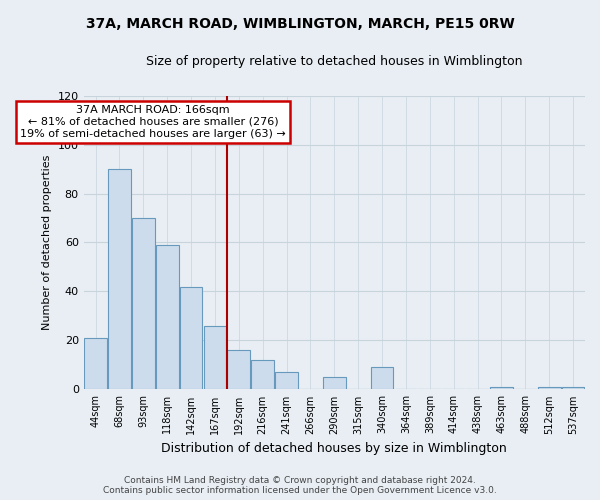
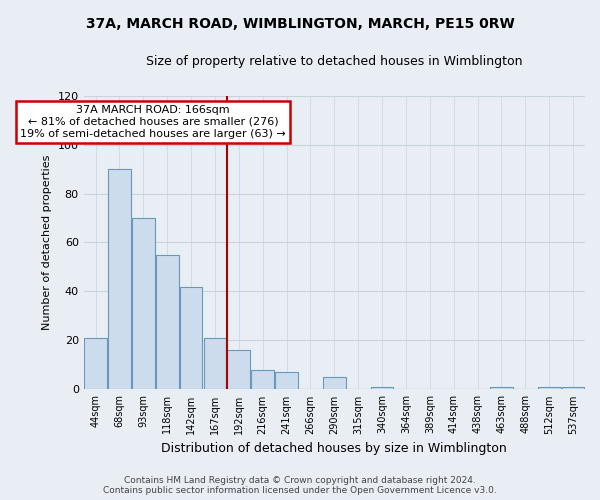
118sqm: 59 -> 55
167sqm: 26 -> 21
216sqm: 12 -> 8
340sqm: 9 -> 1
